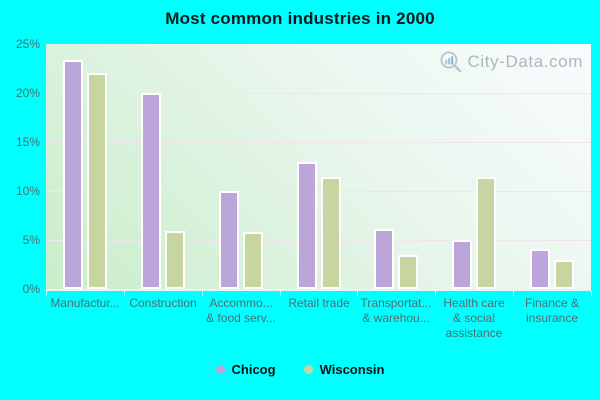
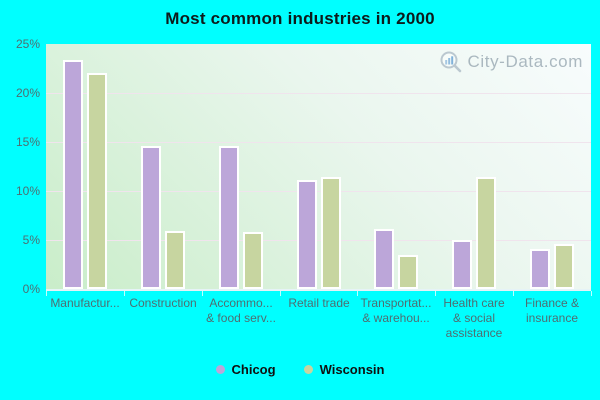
Chicog/Construction: 20% -> 15%
Chicog/Accommo... & food serv...: 10% -> 15%
Chicog/Retail trade: 13% -> 11%
Wisconsin/Finance & insurance: 3% -> 5%
